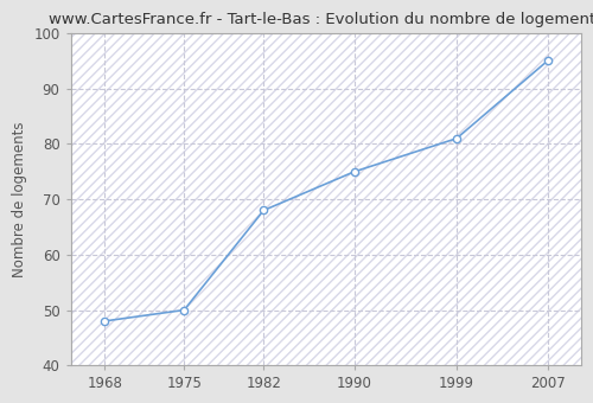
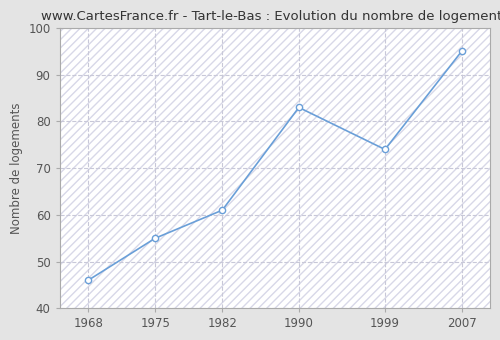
1968: 48 -> 46
1975: 50 -> 55
1982: 68 -> 61
1990: 75 -> 83
1999: 81 -> 74
